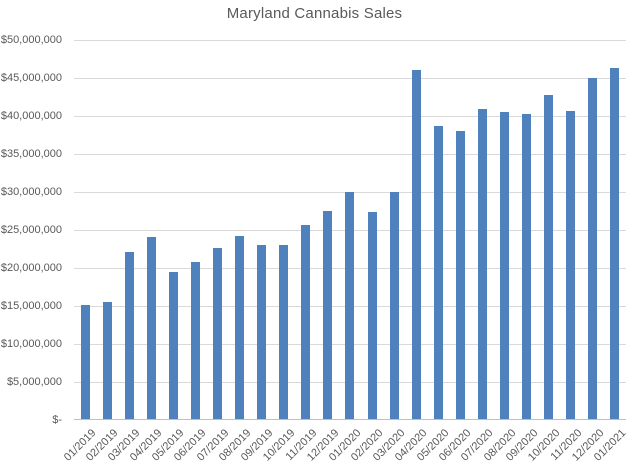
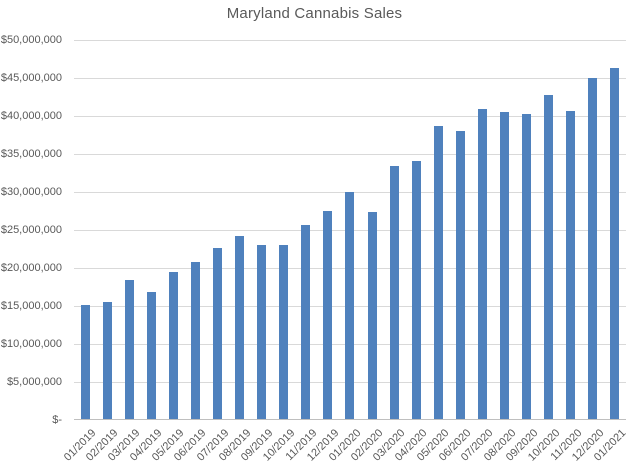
03/2019: $22000000 -> $18000000
04/2019: $24000000 -> $17000000
03/2020: $30000000 -> $33000000
04/2020: $46000000 -> $34000000
